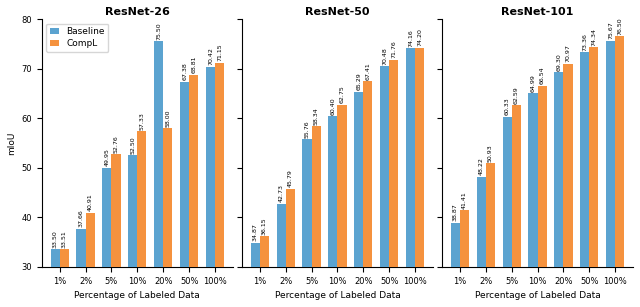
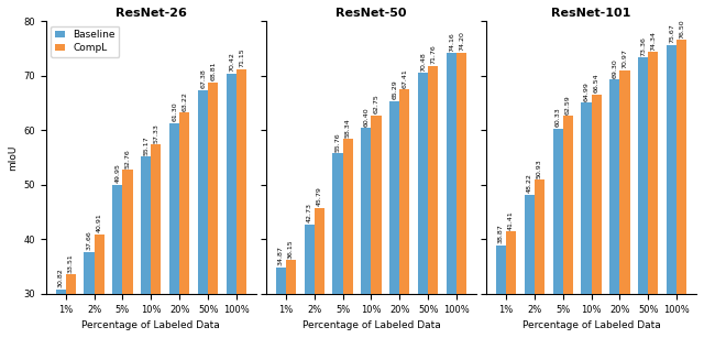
ResNet-26/Baseline/1%: 33.5 -> 30.8
ResNet-26/Baseline/10%: 52.5 -> 55.2
ResNet-26/Baseline/20%: 75.5 -> 61.3
ResNet-26/CompL/20%: 58.0 -> 63.2
